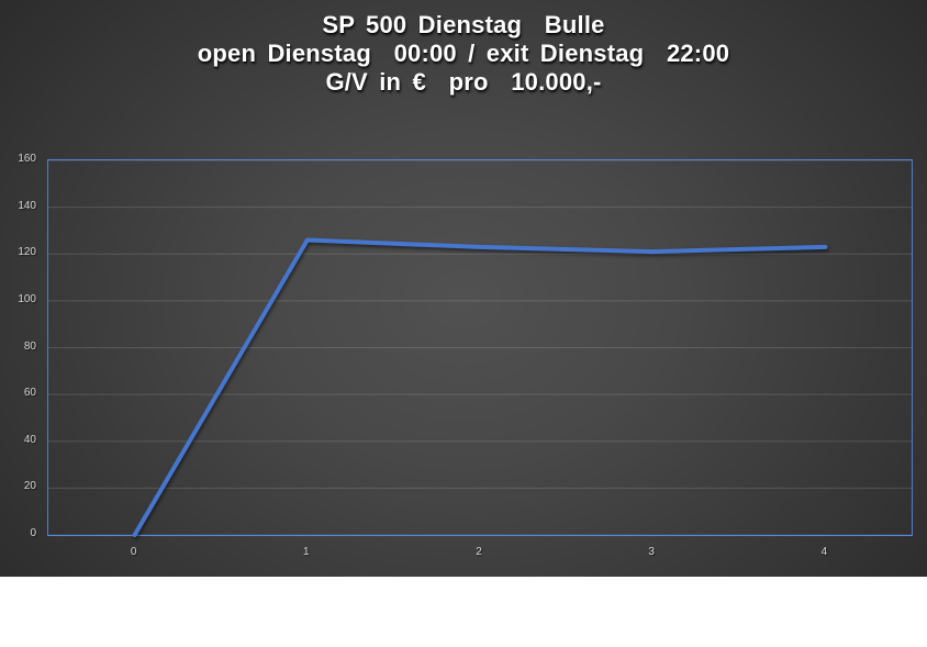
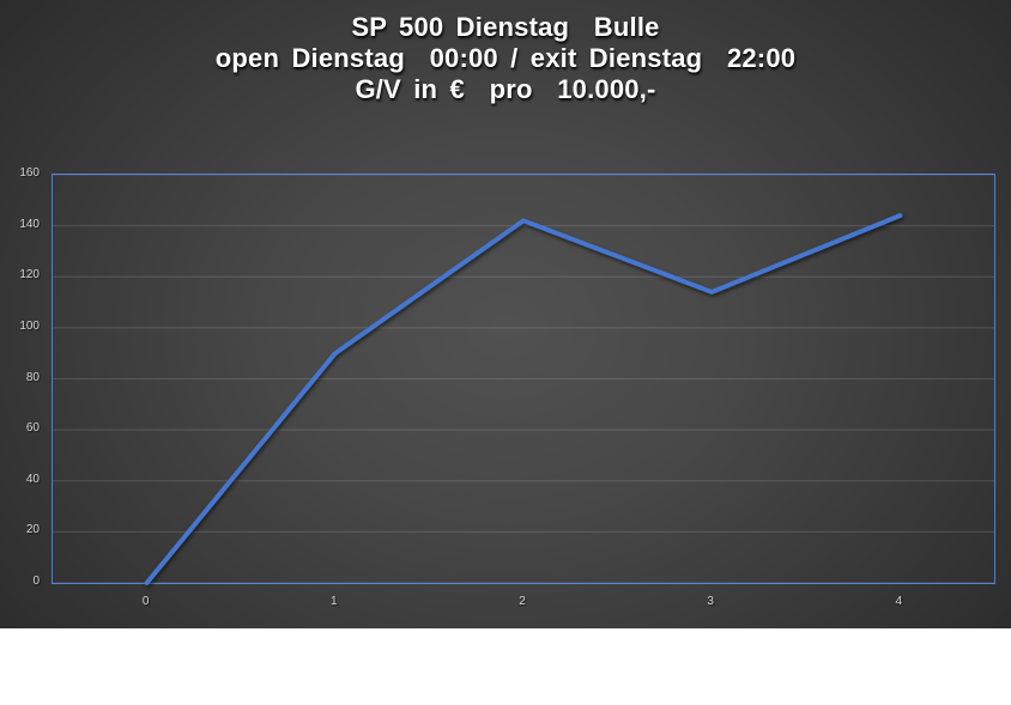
1: 126 -> 90
2: 123 -> 142
3: 121 -> 114
4: 123 -> 144
